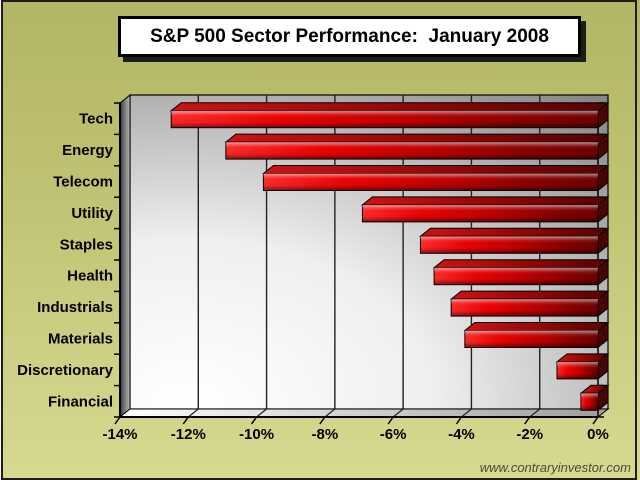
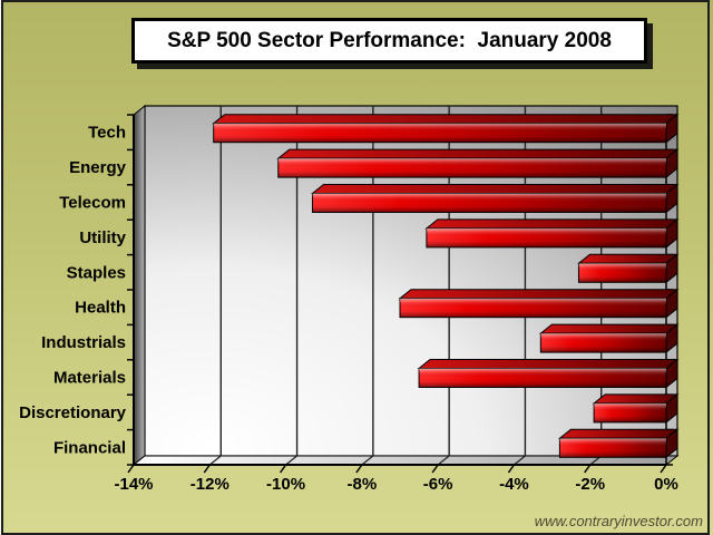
Tech: -12.5% -> -11.9%
Energy: -10.9% -> -10.2%
Telecom: -9.8% -> -9.3%
Utility: -6.9% -> -6.3%
Staples: -5.2% -> -2.3%
Health: -4.8% -> -7.0%
Industrials: -4.3% -> -3.3%
Materials: -3.9% -> -6.5%
Discretionary: -1.2% -> -1.9%
Financial: -0.5% -> -2.8%
